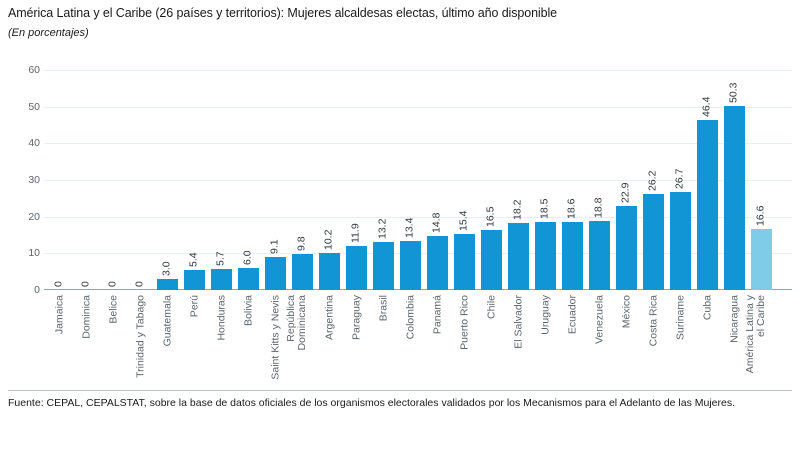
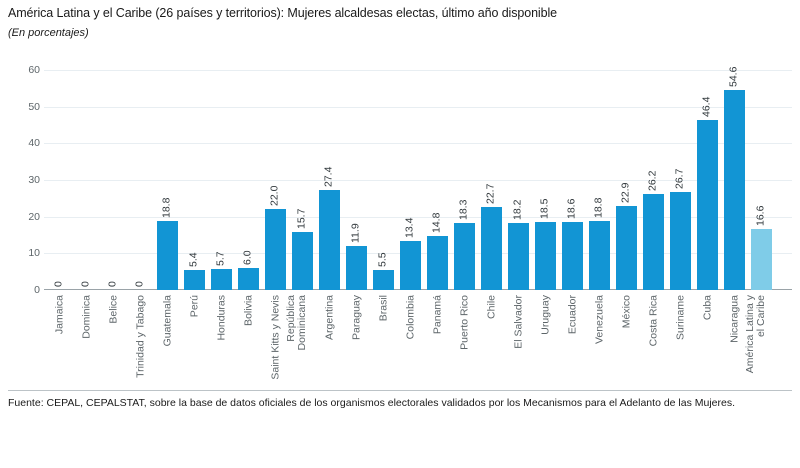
Guatemala: 3.0 -> 18.8
Saint Kitts y Nevis: 9.1 -> 22.0
República Dominicana: 9.8 -> 15.7
Argentina: 10.2 -> 27.4
Brasil: 13.2 -> 5.5
Puerto Rico: 15.4 -> 18.3
Chile: 16.5 -> 22.7
Nicaragua: 50.3 -> 54.6
